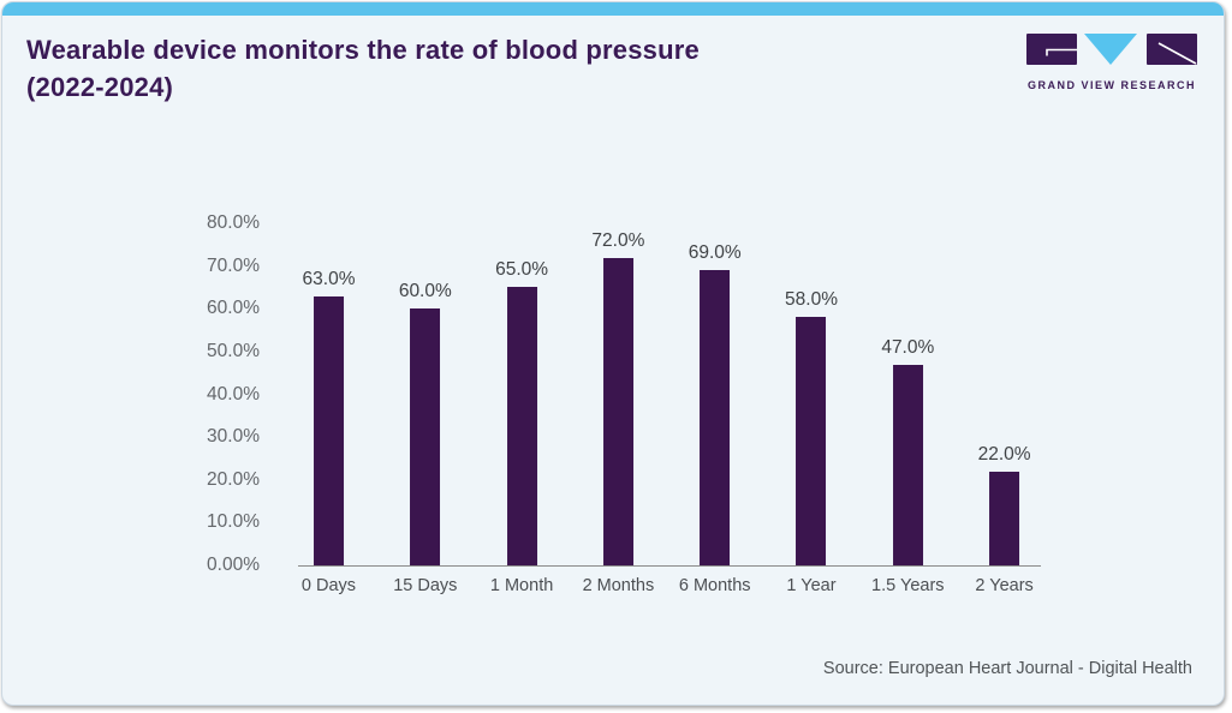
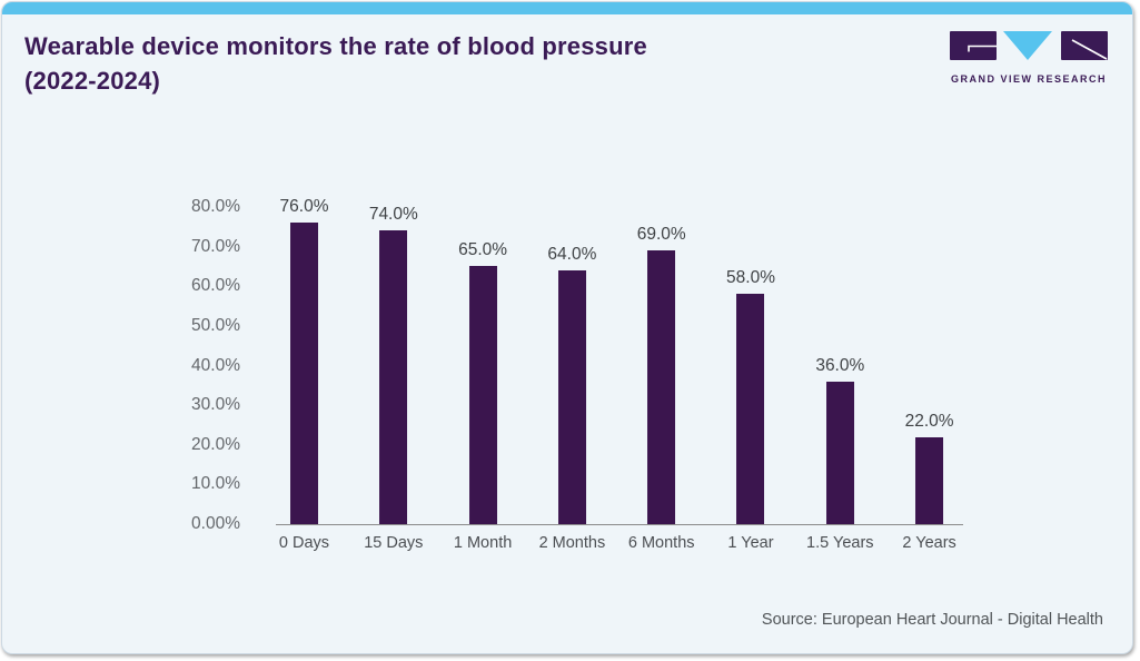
0 Days: 63.0% -> 76.0%
15 Days: 60.0% -> 74.0%
2 Months: 72.0% -> 64.0%
1.5 Years: 47.0% -> 36.0%
